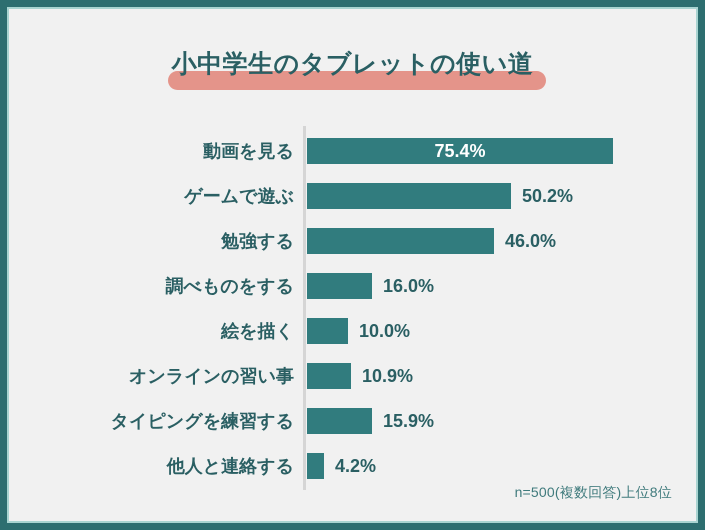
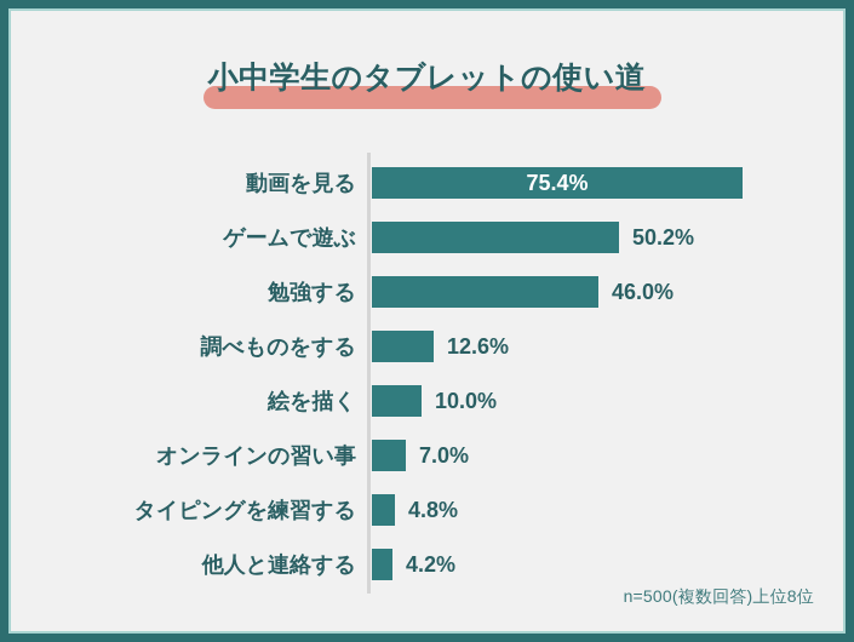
調べものをする: 16.0% -> 12.6%
オンラインの習い事: 10.9% -> 7.0%
タイピングを練習する: 15.9% -> 4.8%
